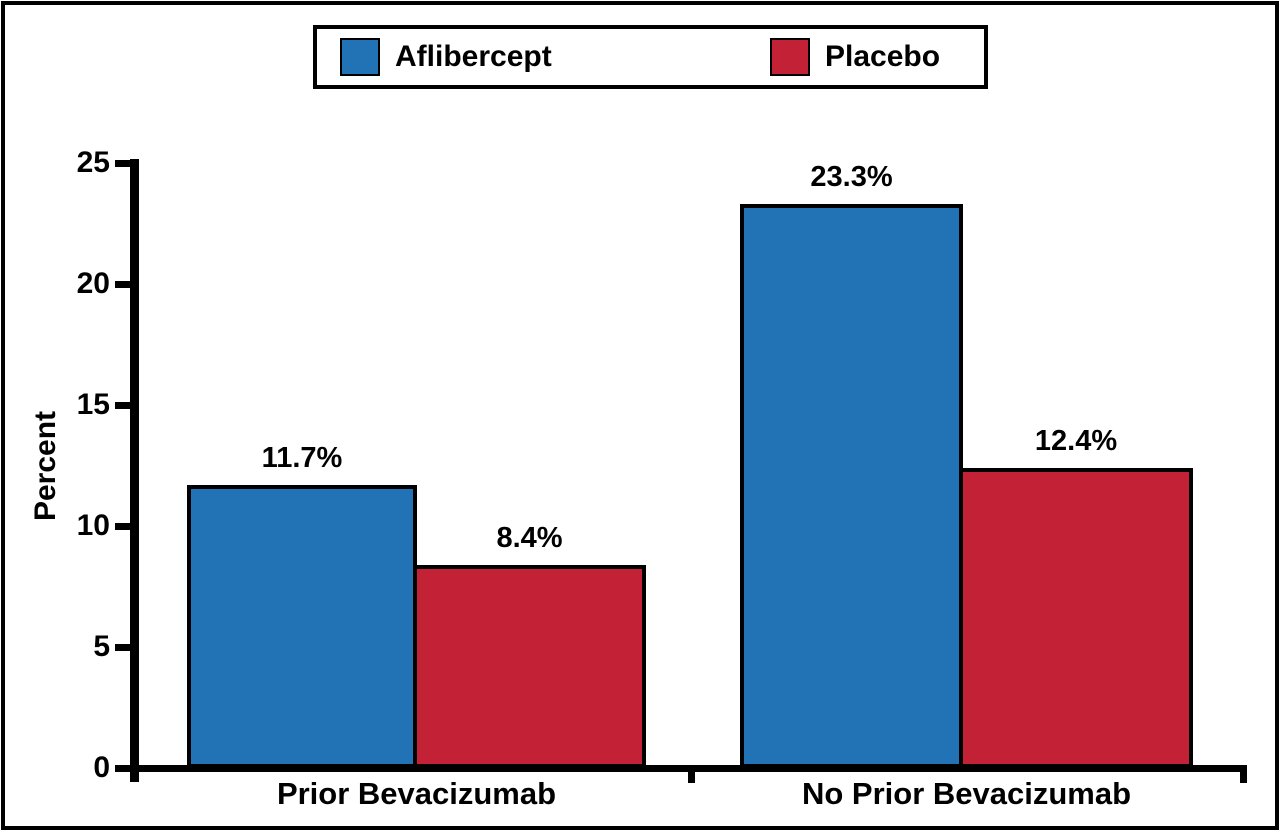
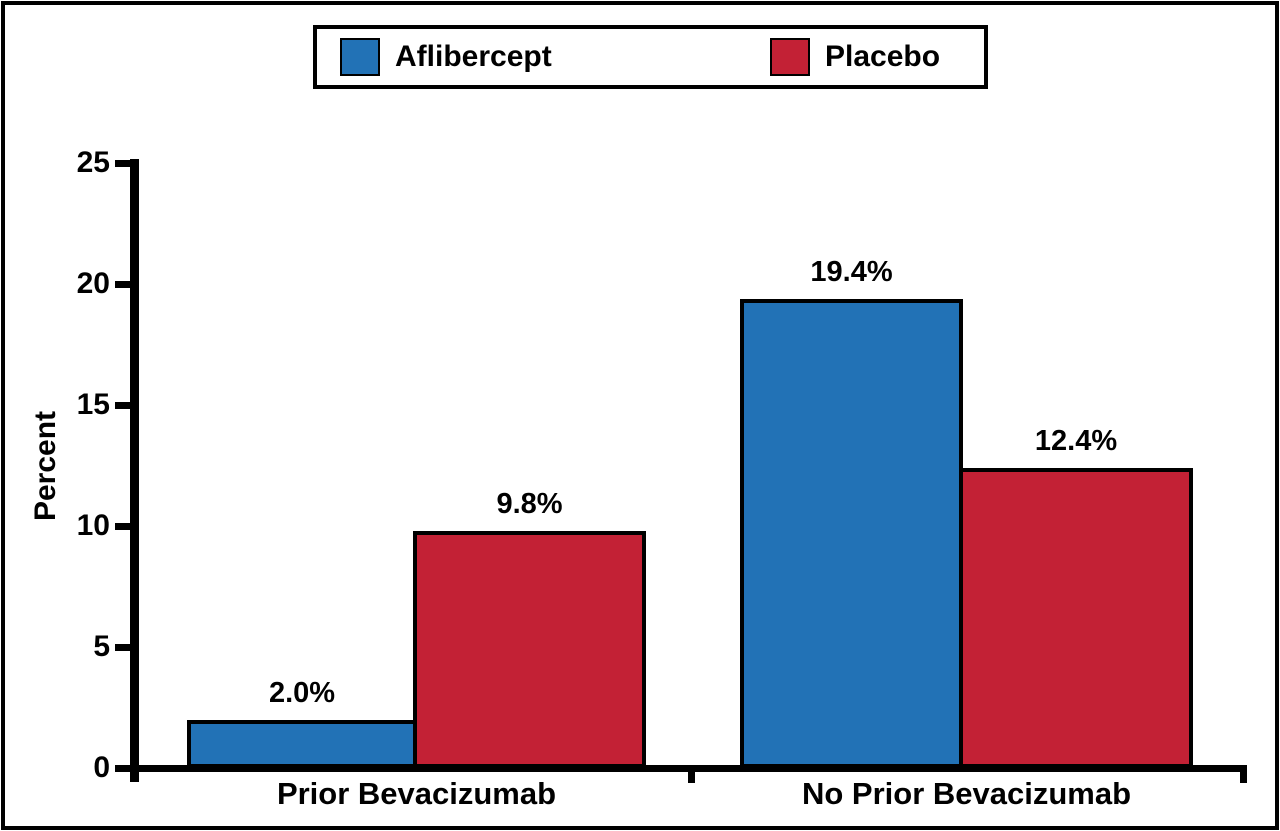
Aflibercept/Prior Bevacizumab: 11.7% -> 2.0%
Placebo/Prior Bevacizumab: 8.4% -> 9.8%
Aflibercept/No Prior Bevacizumab: 23.3% -> 19.4%
